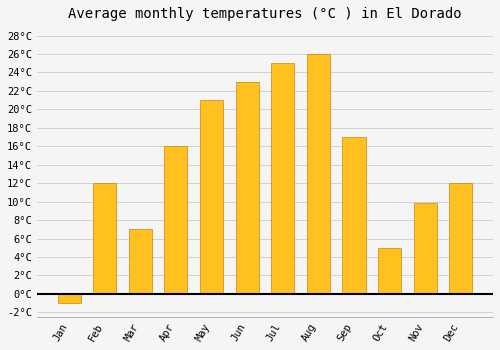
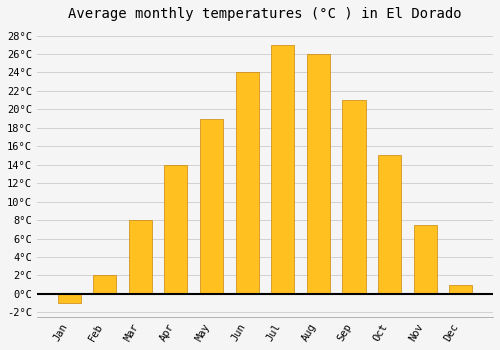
Feb: 12.0°C -> 2.0°C
Mar: 7.0°C -> 8.0°C
Apr: 16.0°C -> 14.0°C
May: 21.0°C -> 19.0°C
Jun: 23.0°C -> 24.0°C
Jul: 25.0°C -> 27.0°C
Sep: 17.0°C -> 21.0°C
Oct: 5.0°C -> 15.0°C
Nov: 9.8°C -> 7.5°C
Dec: 12.0°C -> 1.0°C
